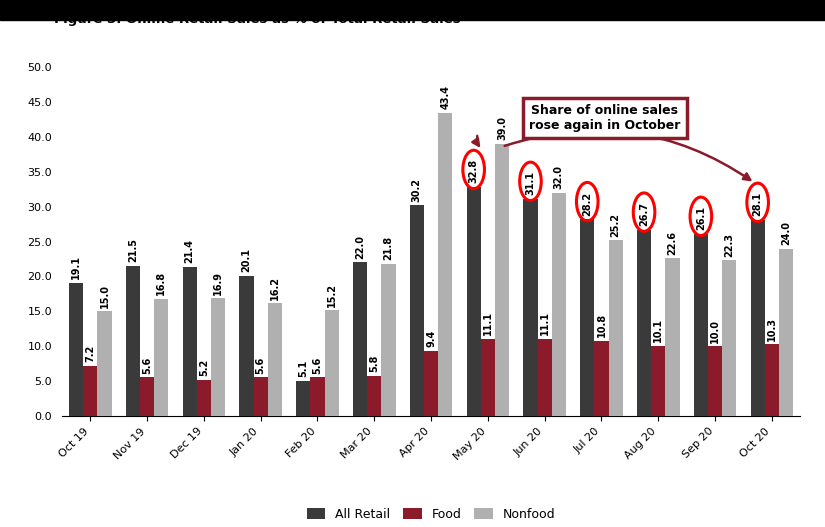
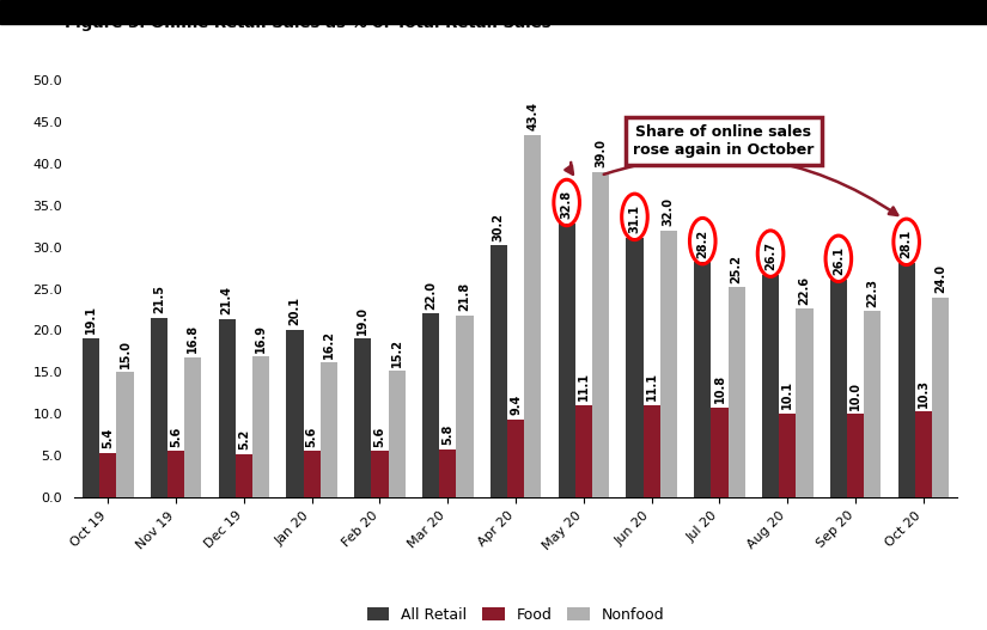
Food/Oct 19: 7.2 -> 5.4
All Retail/Feb 20: 5.1 -> 19.0
